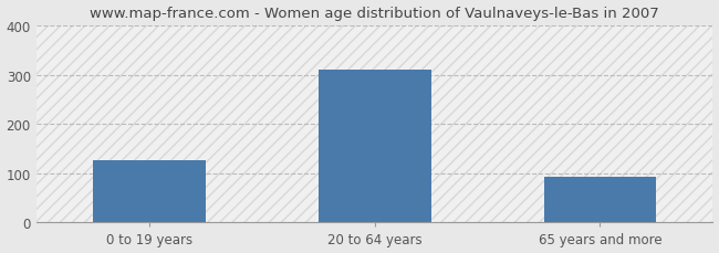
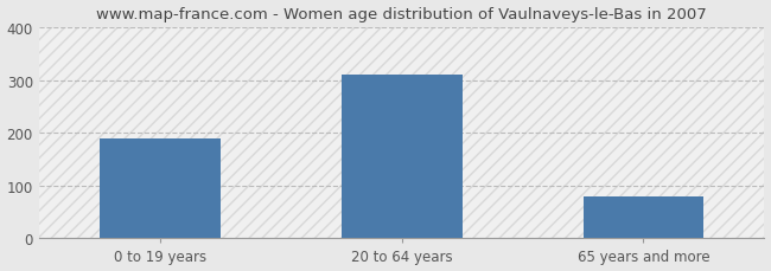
0 to 19 years: 127 -> 190
65 years and more: 93 -> 80
